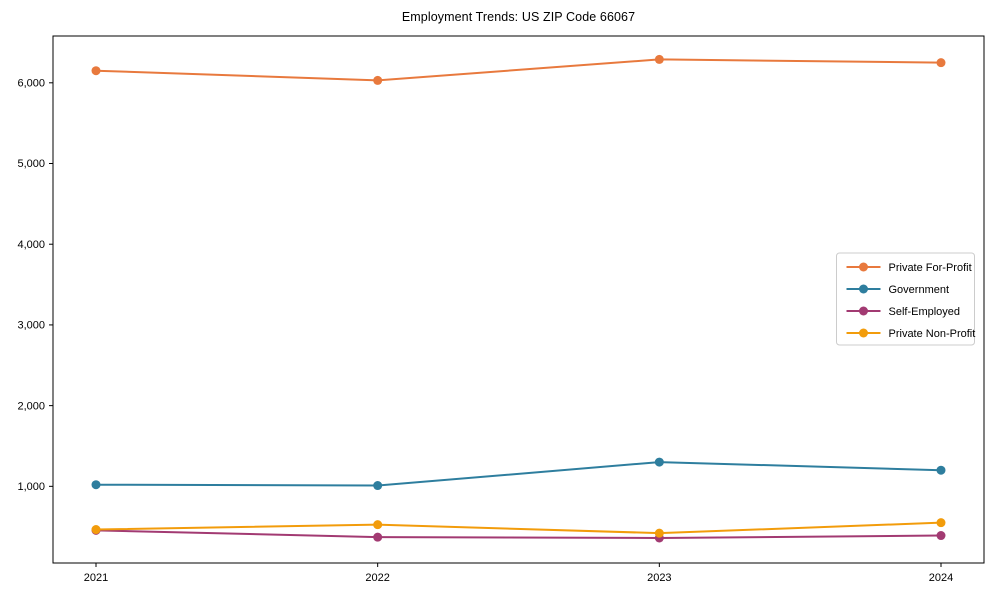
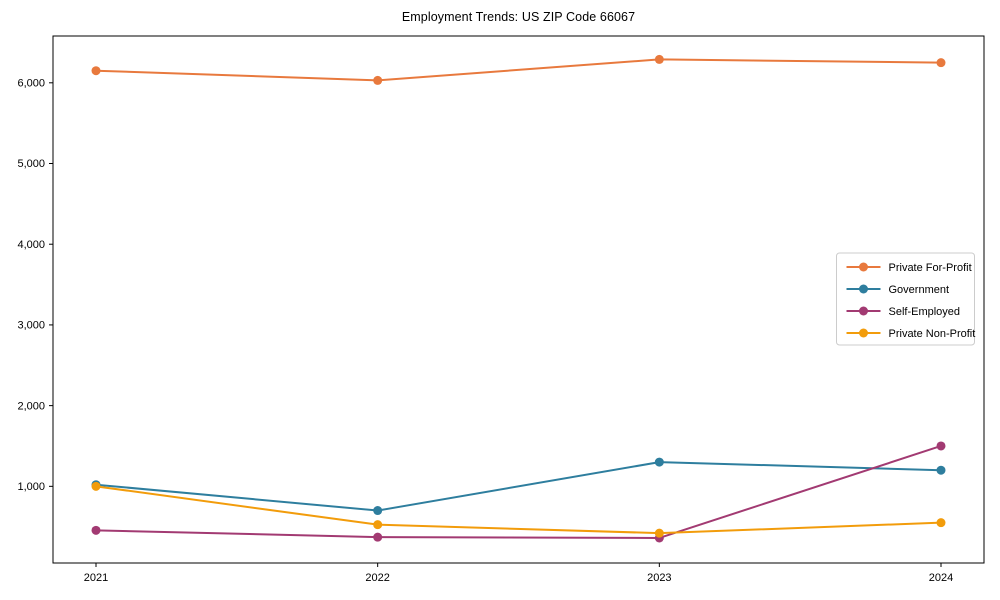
Private Non-Profit/2021: 500 -> 1000
Government/2022: 1000 -> 700
Self-Employed/2024: 400 -> 1500
